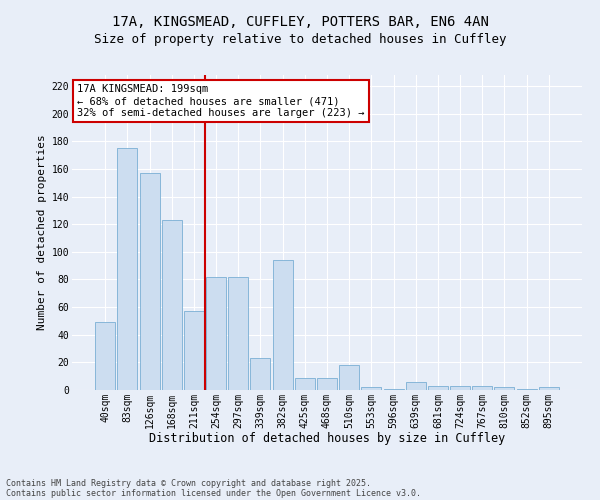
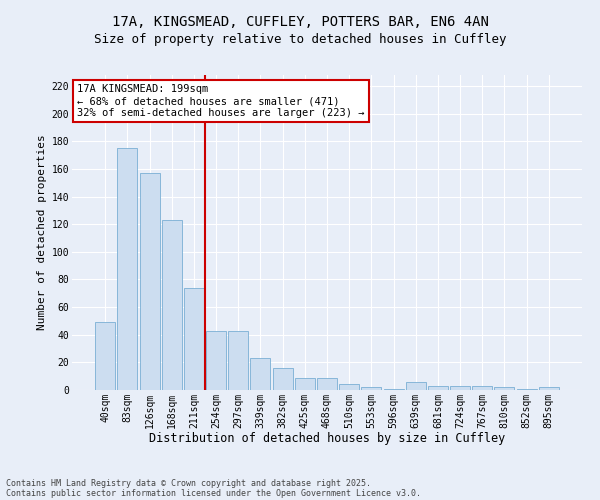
211sqm: 57 -> 74
254sqm: 82 -> 43
297sqm: 82 -> 43
382sqm: 94 -> 16
510sqm: 18 -> 4
